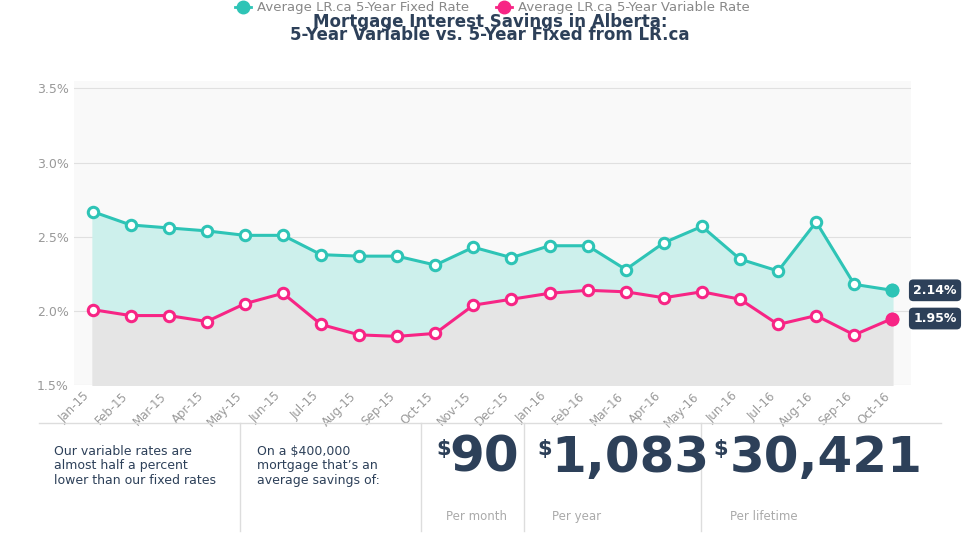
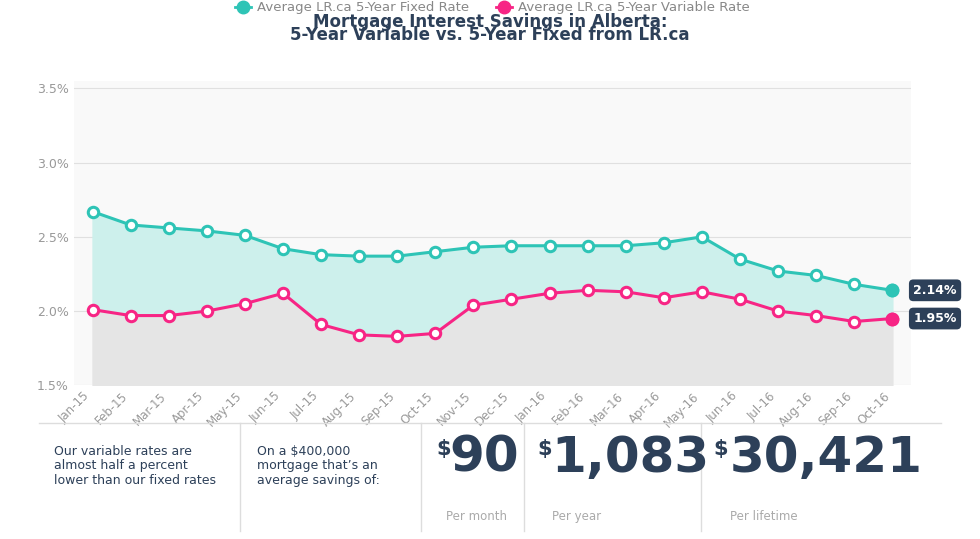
Average LR.ca 5-Year Variable Rate/Apr-15: 1.93% -> 2.00%
Average LR.ca 5-Year Fixed Rate/Jun-15: 2.51% -> 2.42%
Average LR.ca 5-Year Fixed Rate/Oct-15: 2.31% -> 2.40%
Average LR.ca 5-Year Fixed Rate/Dec-15: 2.36% -> 2.44%
Average LR.ca 5-Year Fixed Rate/Mar-16: 2.28% -> 2.44%
Average LR.ca 5-Year Fixed Rate/May-16: 2.57% -> 2.50%
Average LR.ca 5-Year Variable Rate/Jul-16: 1.91% -> 2.00%
Average LR.ca 5-Year Fixed Rate/Aug-16: 2.60% -> 2.24%
Average LR.ca 5-Year Variable Rate/Sep-16: 1.84% -> 1.93%
